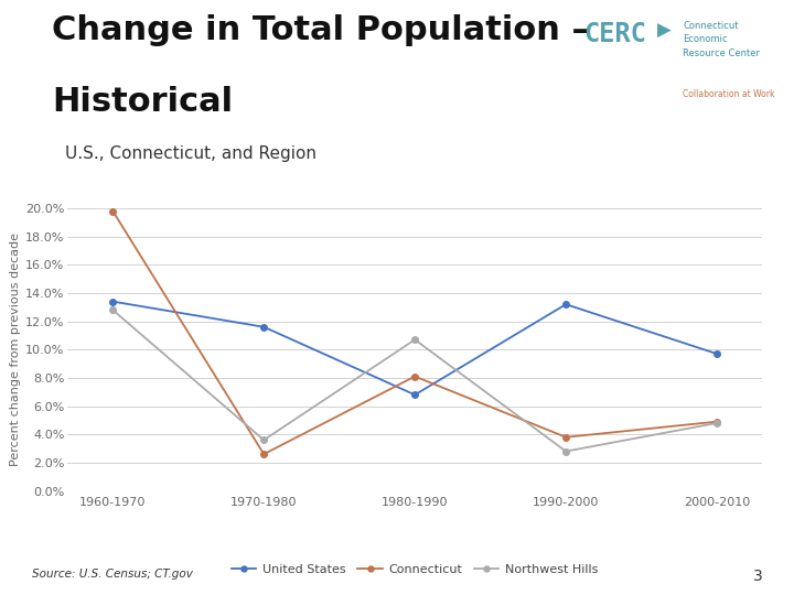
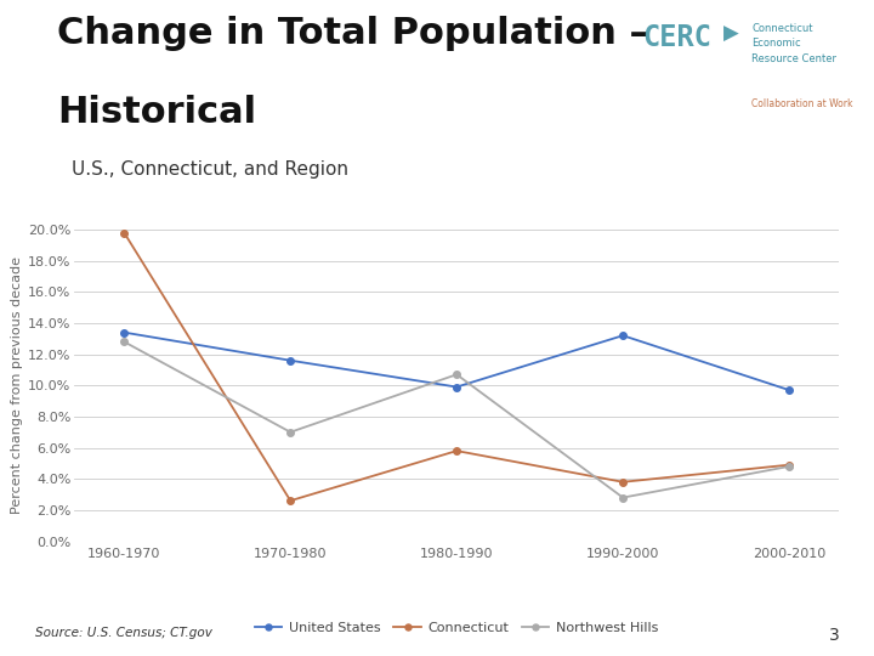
Northwest Hills/1970-1980: 3.6% -> 7.0%
United States/1980-1990: 6.8% -> 9.9%
Connecticut/1980-1990: 8.1% -> 5.8%
